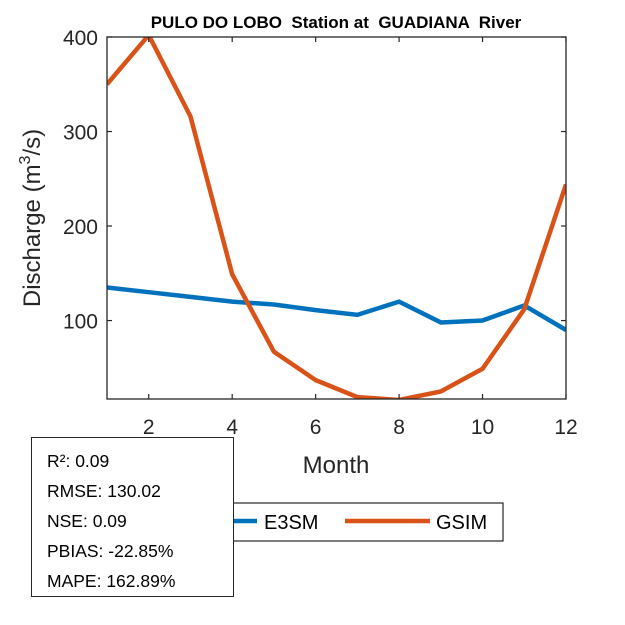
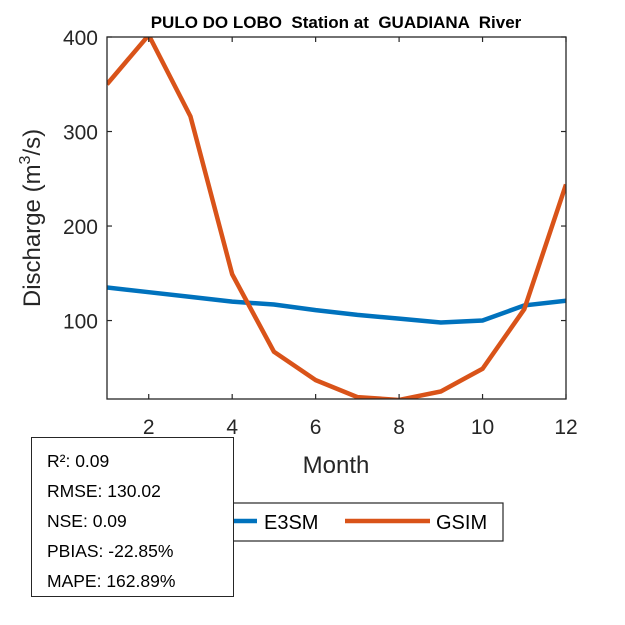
E3SM/8: 120 -> 100
E3SM/12: 90 -> 120
